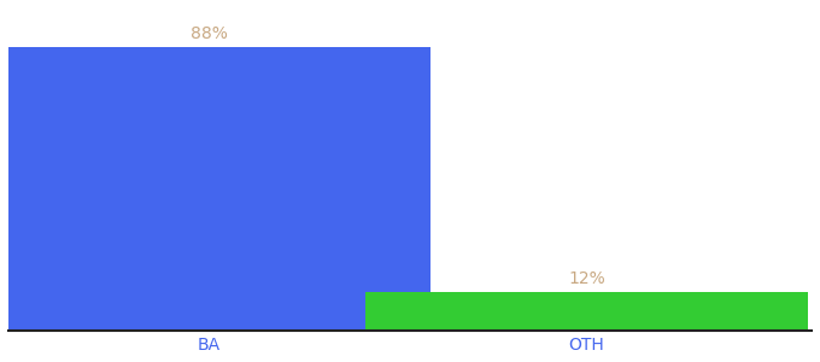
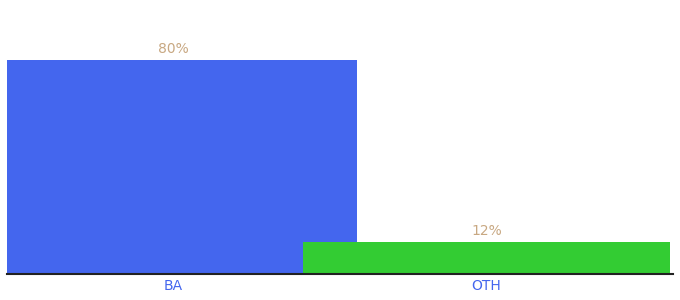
BA: 88% -> 80%
